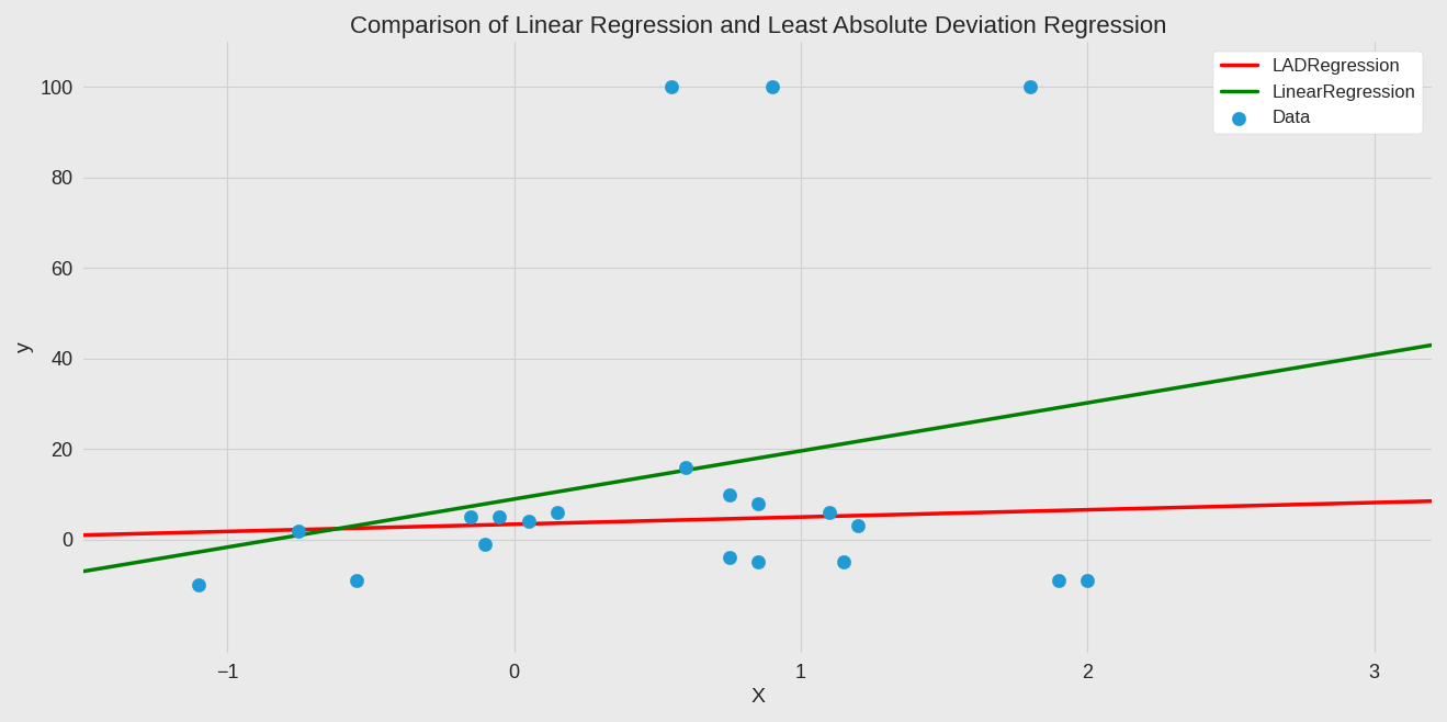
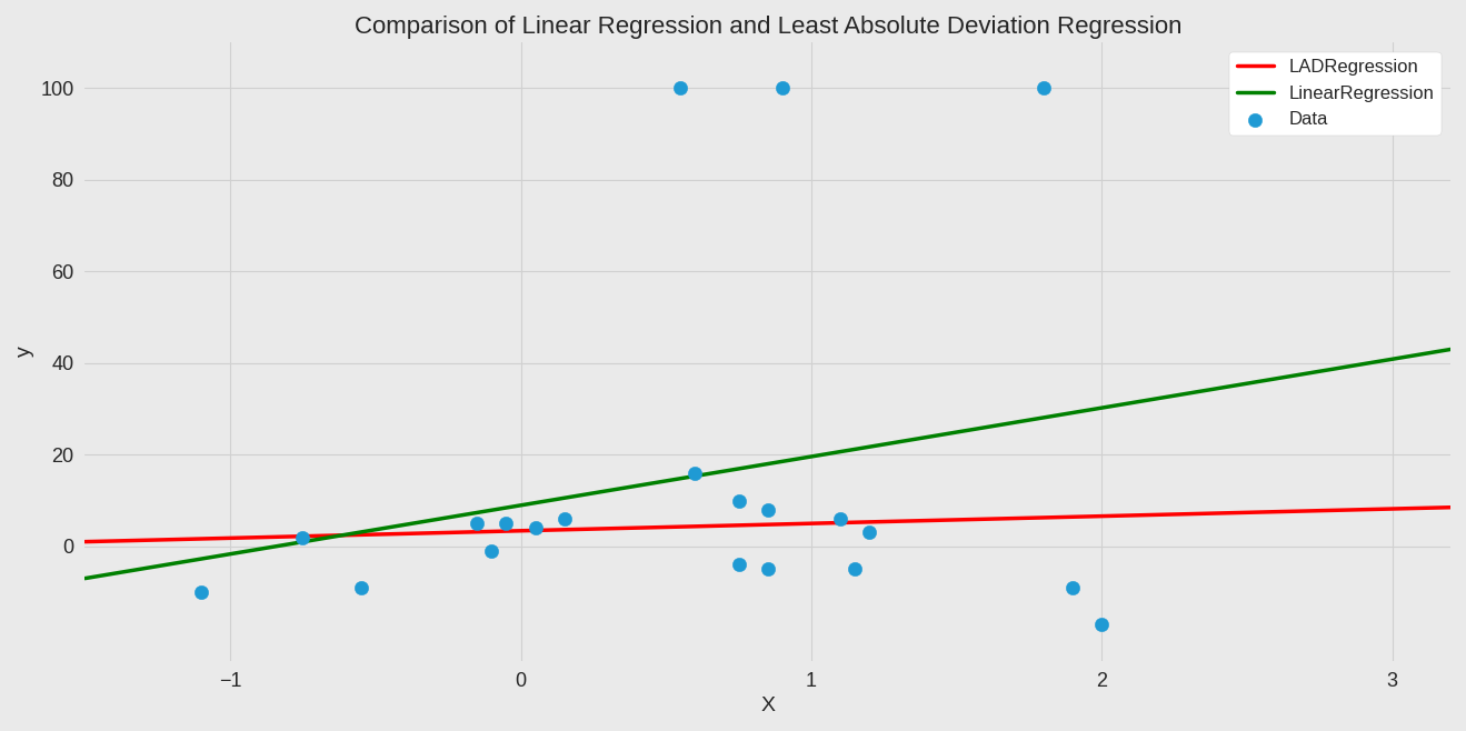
2: -9 -> -17
